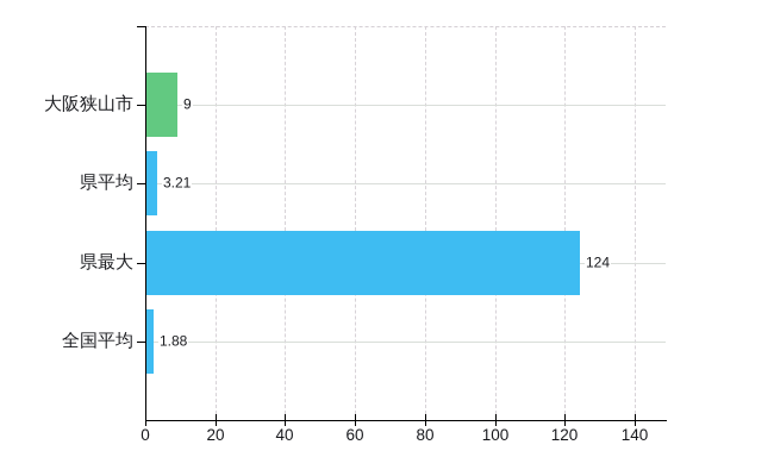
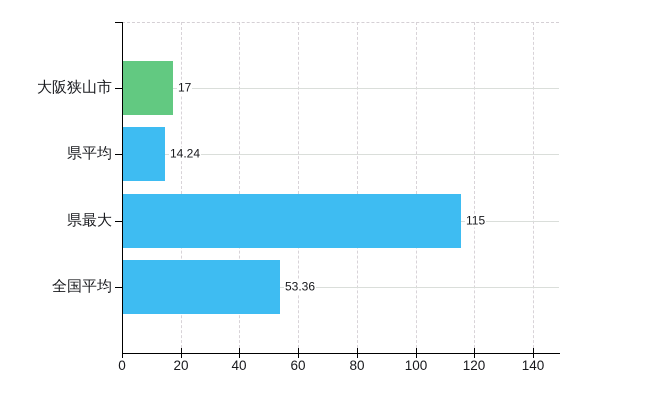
大阪狭山市: 9 -> 17
県平均: 3.21 -> 14.24
県最大: 124 -> 115
全国平均: 1.88 -> 53.36
